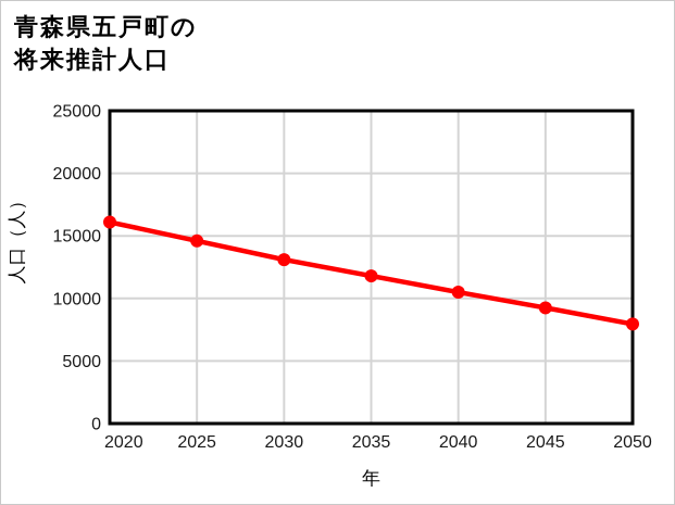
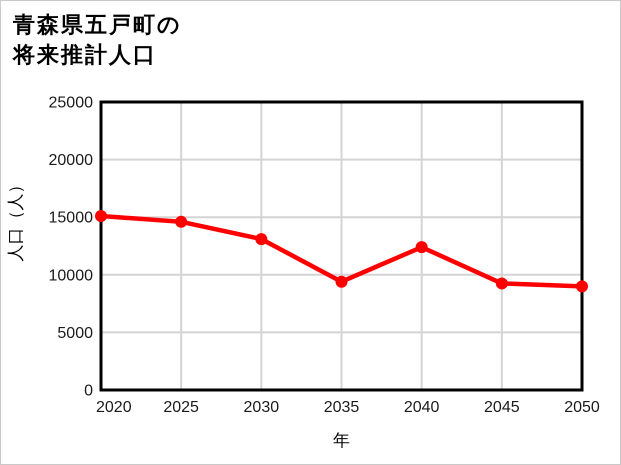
2020: 16100 -> 15100
2035: 11800 -> 9400
2040: 10500 -> 12400
2050: 8000 -> 9000
